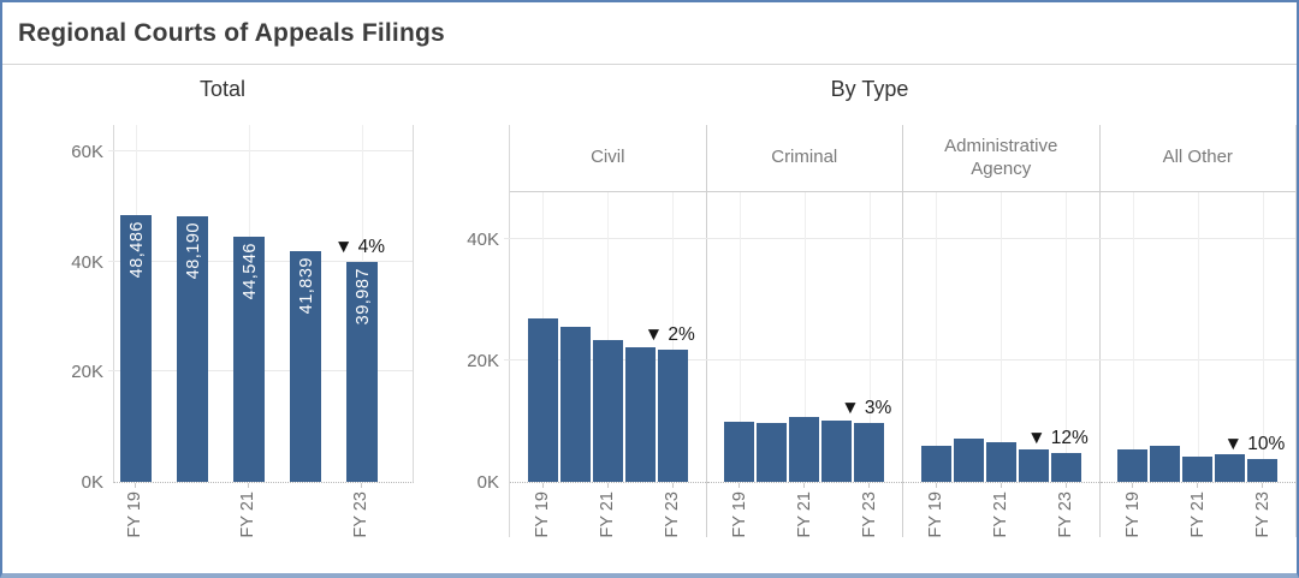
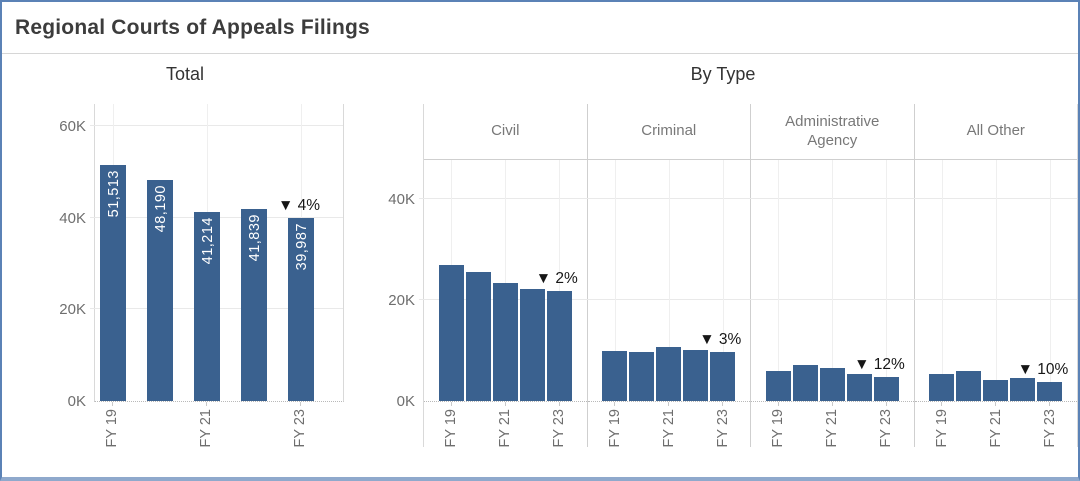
Total/FY 19: 48,486 -> 51,513
Total/FY 21: 44,546 -> 41,214
